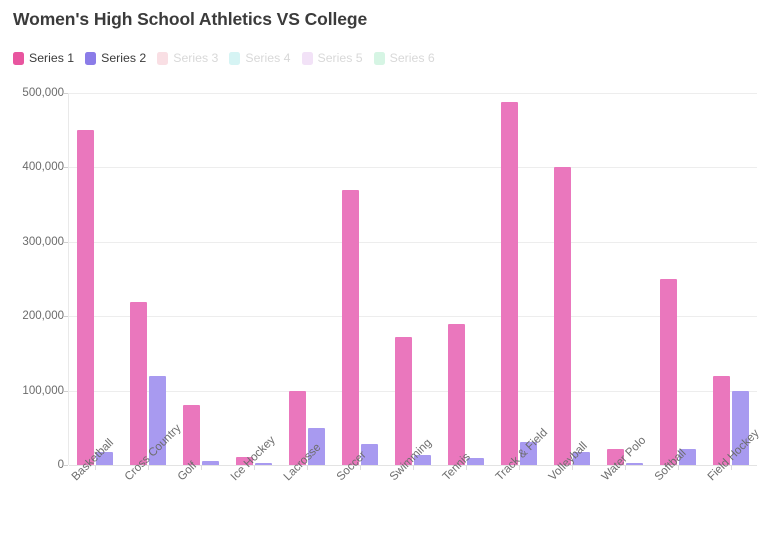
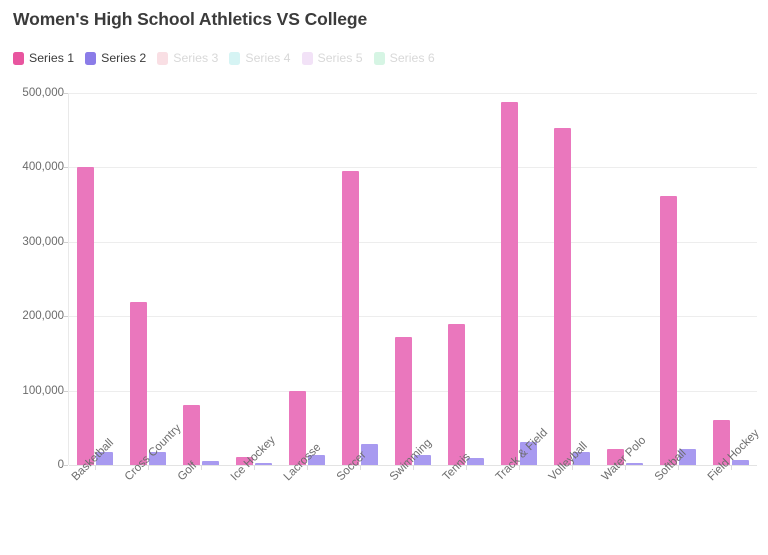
Series 1/Basketball: 450000 -> 400000
Series 2/Cross Country: 120000 -> 20000
Series 2/Lacrosse: 50000 -> 10000
Series 1/Soccer: 370000 -> 400000
Series 1/Volleyball: 400000 -> 450000
Series 1/Softball: 250000 -> 360000
Series 1/Field Hockey: 120000 -> 60000
Series 2/Field Hockey: 100000 -> 10000
